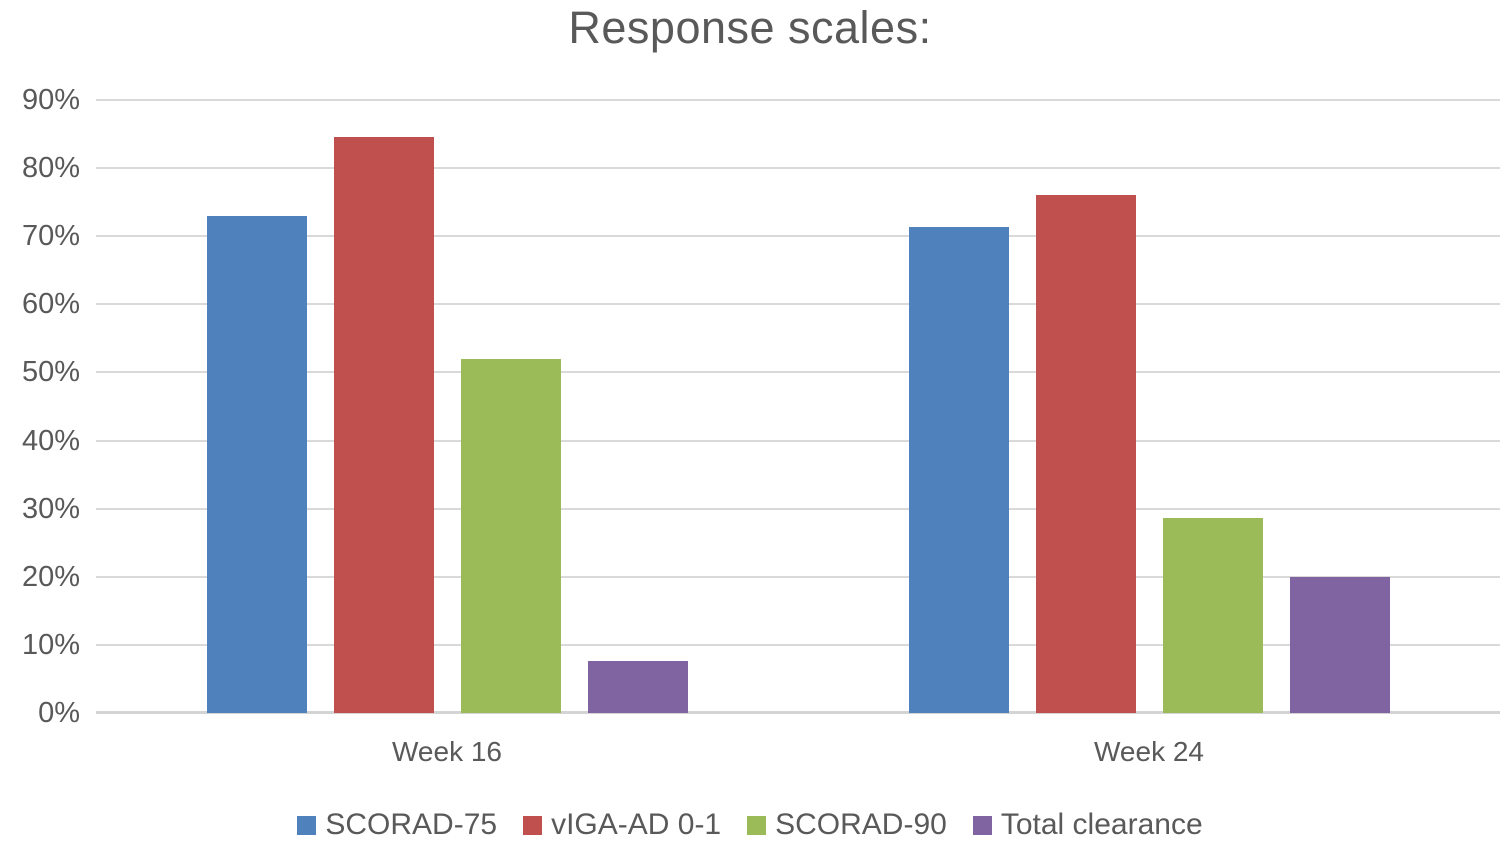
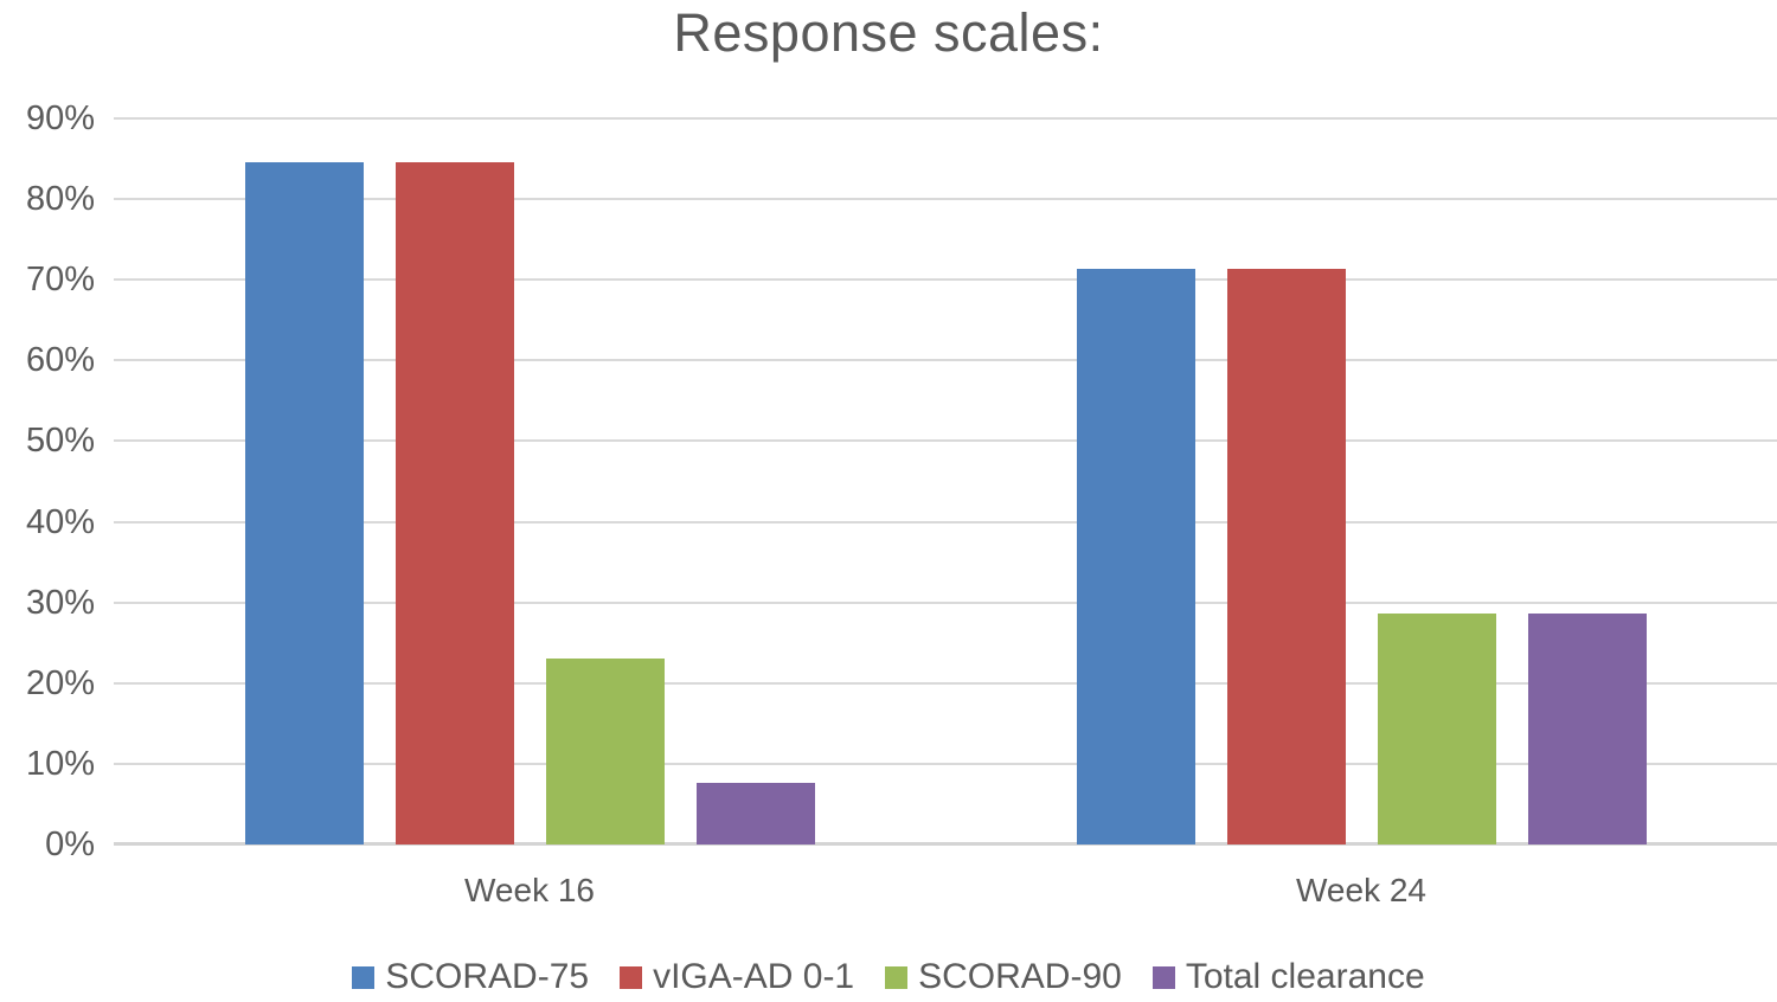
SCORAD-75/Week 16: 73% -> 85%
SCORAD-90/Week 16: 52% -> 23%
vIGA-AD 0-1/Week 24: 76% -> 71%
Total clearance/Week 24: 20% -> 29%
